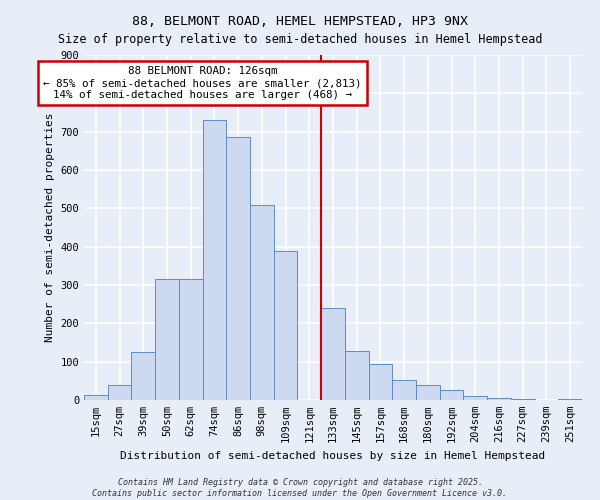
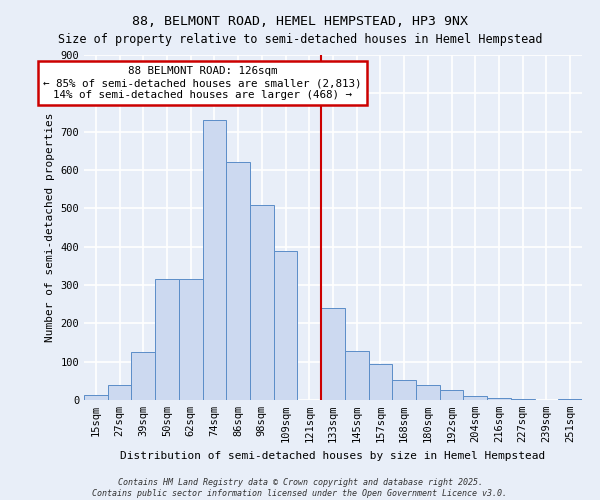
86sqm: 685 -> 620
